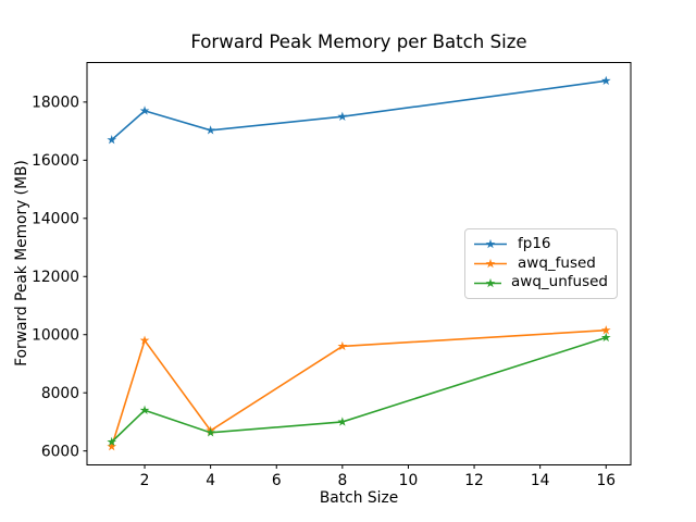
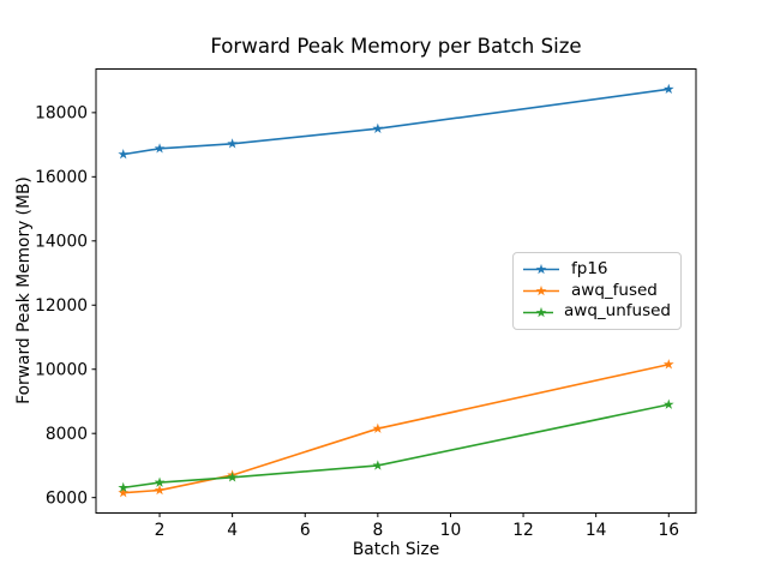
fp16/2: 17700 -> 16900
awq_fused/2: 9800 -> 6200
awq_unfused/2: 7400 -> 6500
awq_fused/8: 9600 -> 8200
awq_unfused/16: 9900 -> 8900
